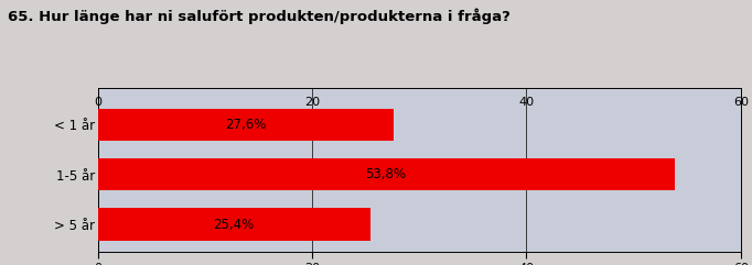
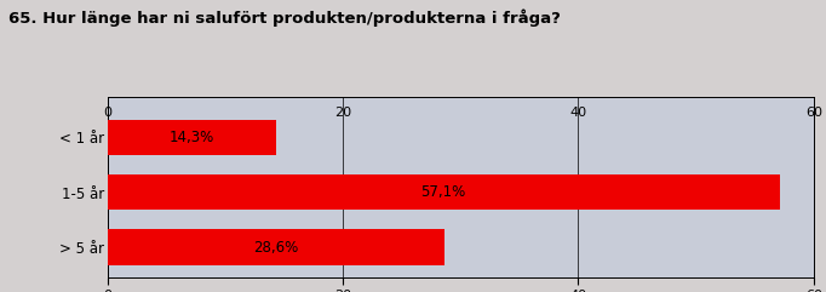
< 1 år: 27,6% -> 14,3%
1-5 år: 53,8% -> 57,1%
> 5 år: 25,4% -> 28,6%
